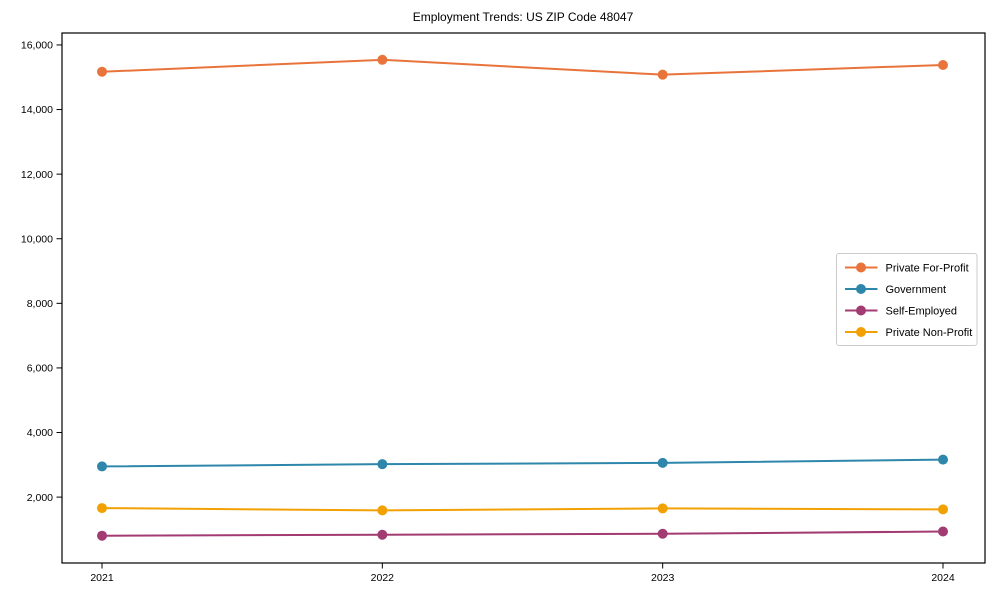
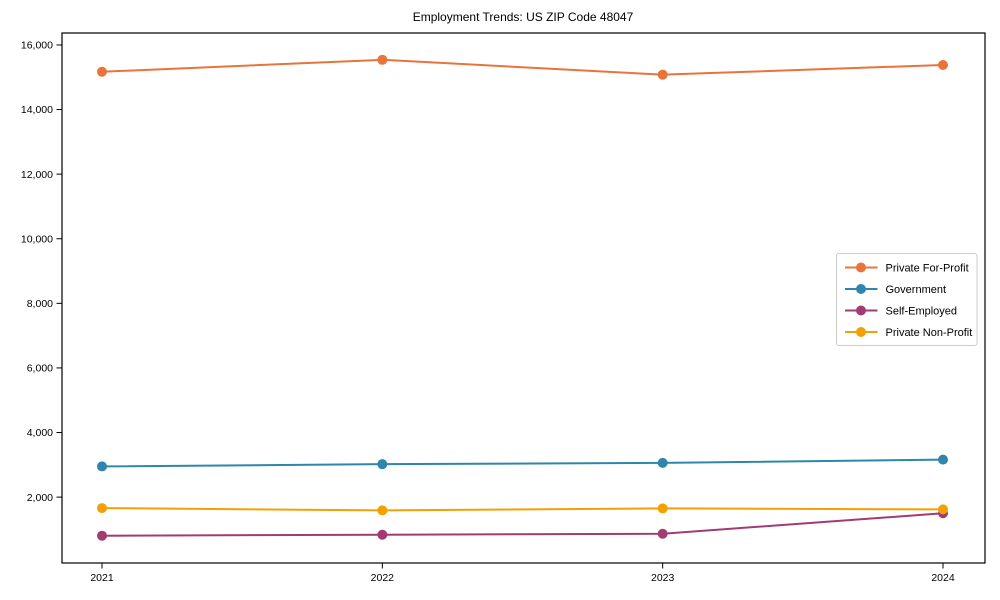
Self-Employed/2024: 900 -> 1500
